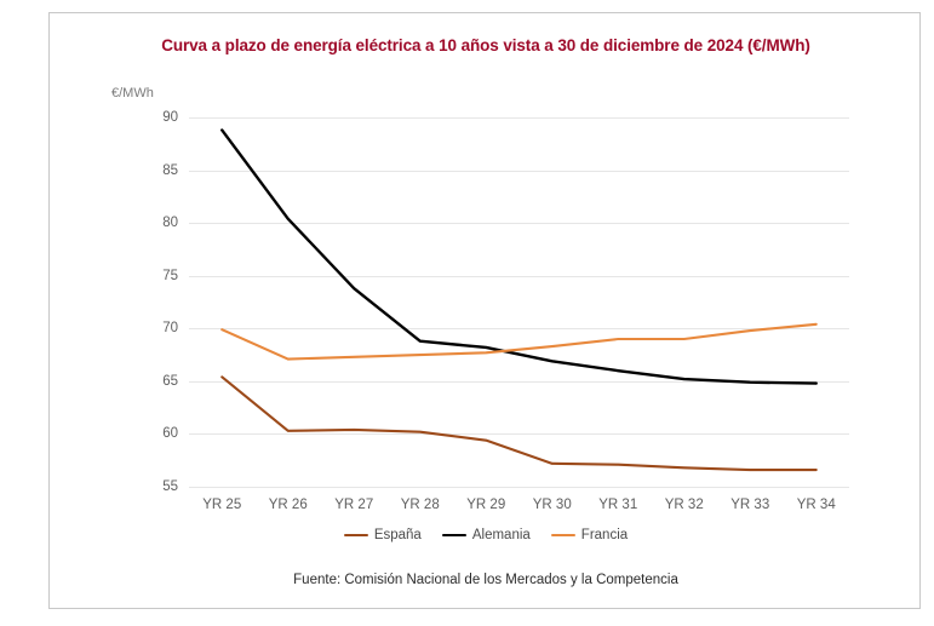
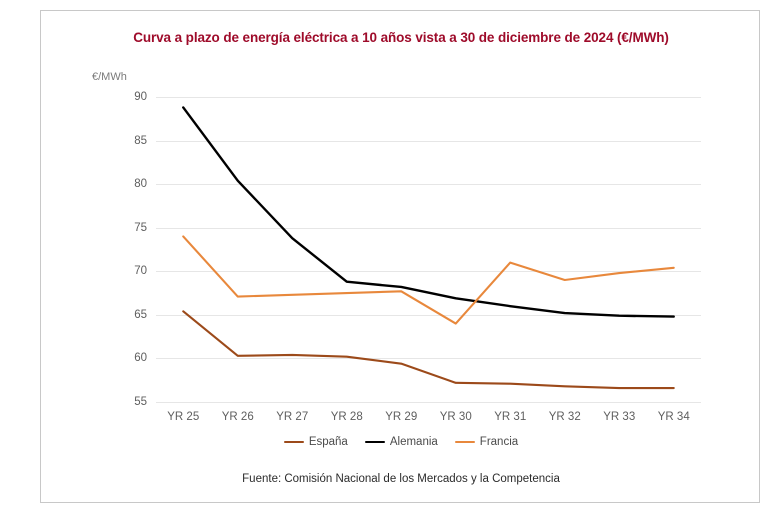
Francia/YR 25: 70 -> 74
Francia/YR 30: 68 -> 64
Francia/YR 31: 69 -> 71
